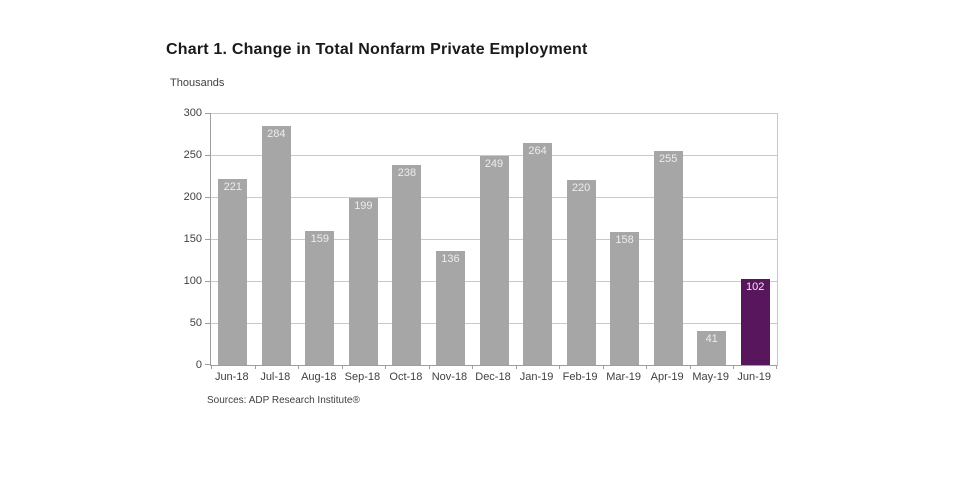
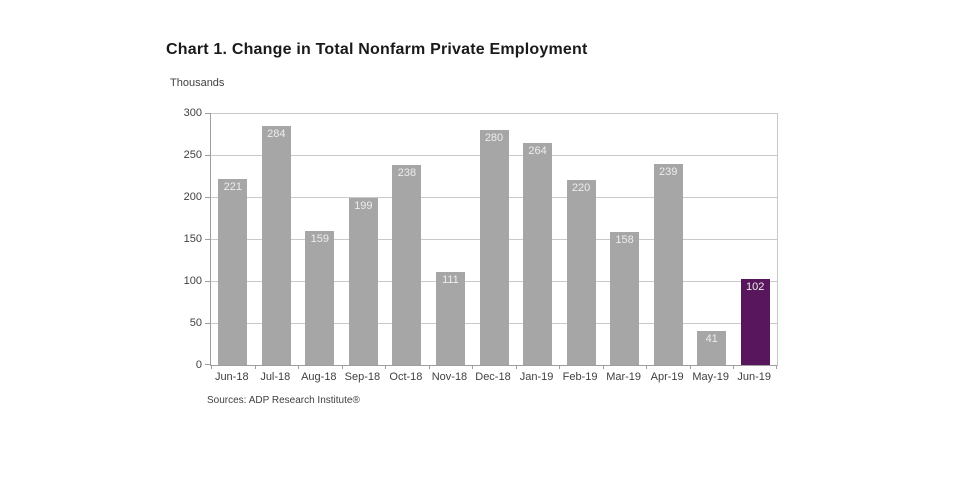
Nov-18: 136 -> 111
Dec-18: 249 -> 280
Apr-19: 255 -> 239
